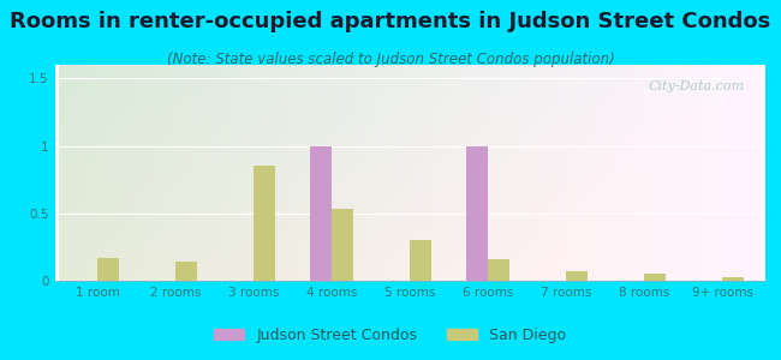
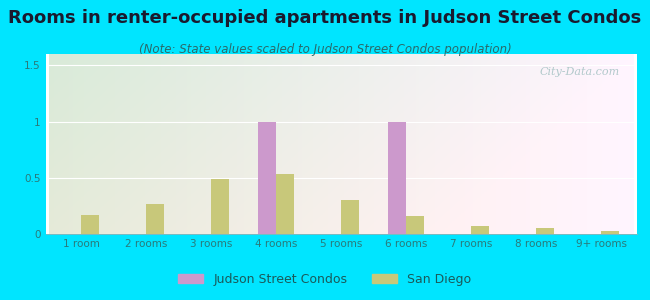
San Diego/2 rooms: 0.14 -> 0.27
San Diego/3 rooms: 0.85 -> 0.49
